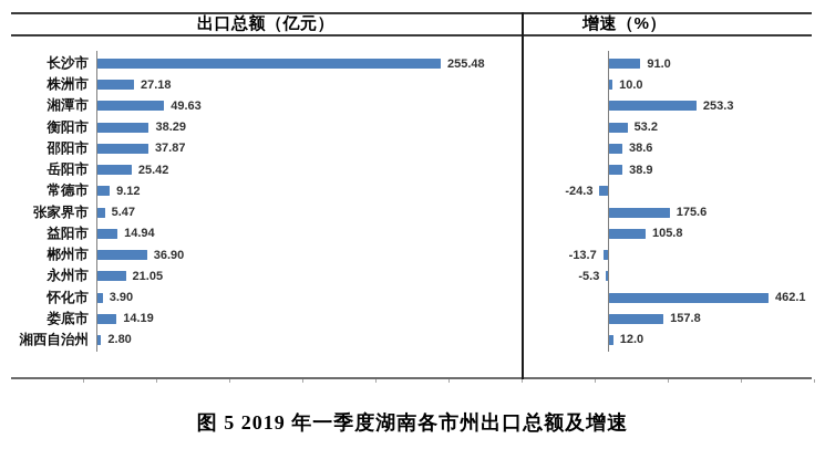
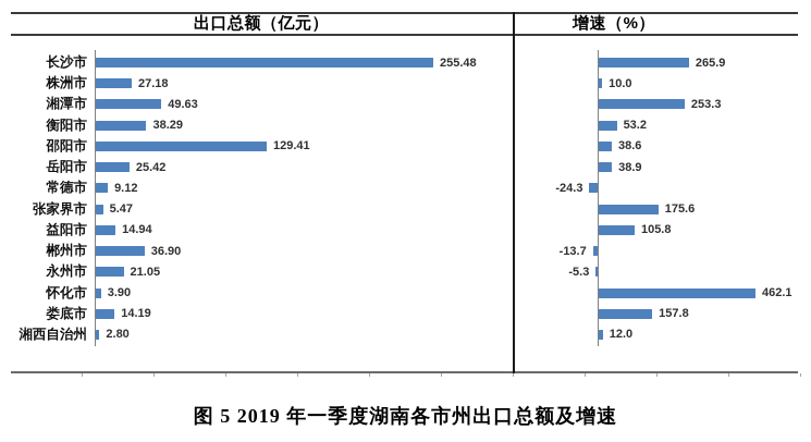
出口总额（亿元）/邵阳市: 37.87 -> 129.41
增速（%）/长沙市: 91.0 -> 265.9
